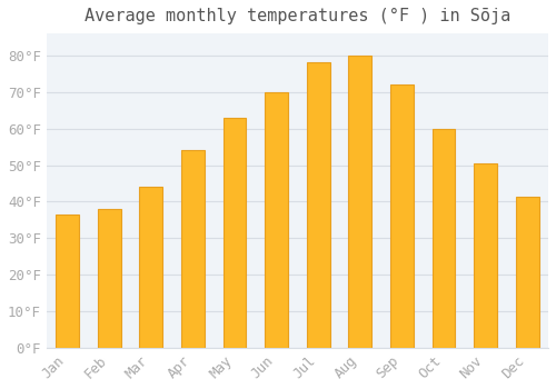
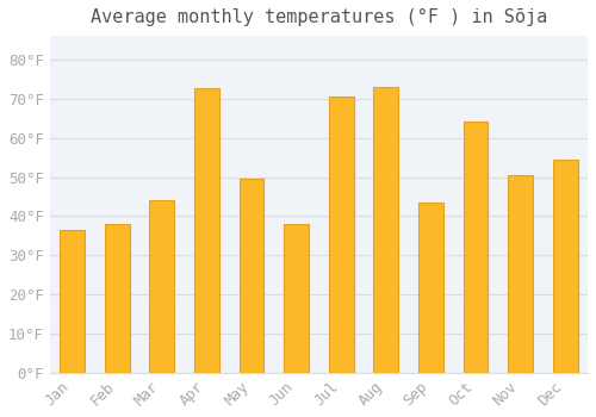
Apr: 54.0°F -> 72.5°F
May: 63.0°F -> 49.5°F
Jun: 70.0°F -> 38.0°F
Jul: 78.0°F -> 70.5°F
Aug: 80.0°F -> 73.0°F
Sep: 72.0°F -> 43.5°F
Oct: 60.0°F -> 64.0°F
Dec: 41.5°F -> 54.5°F
